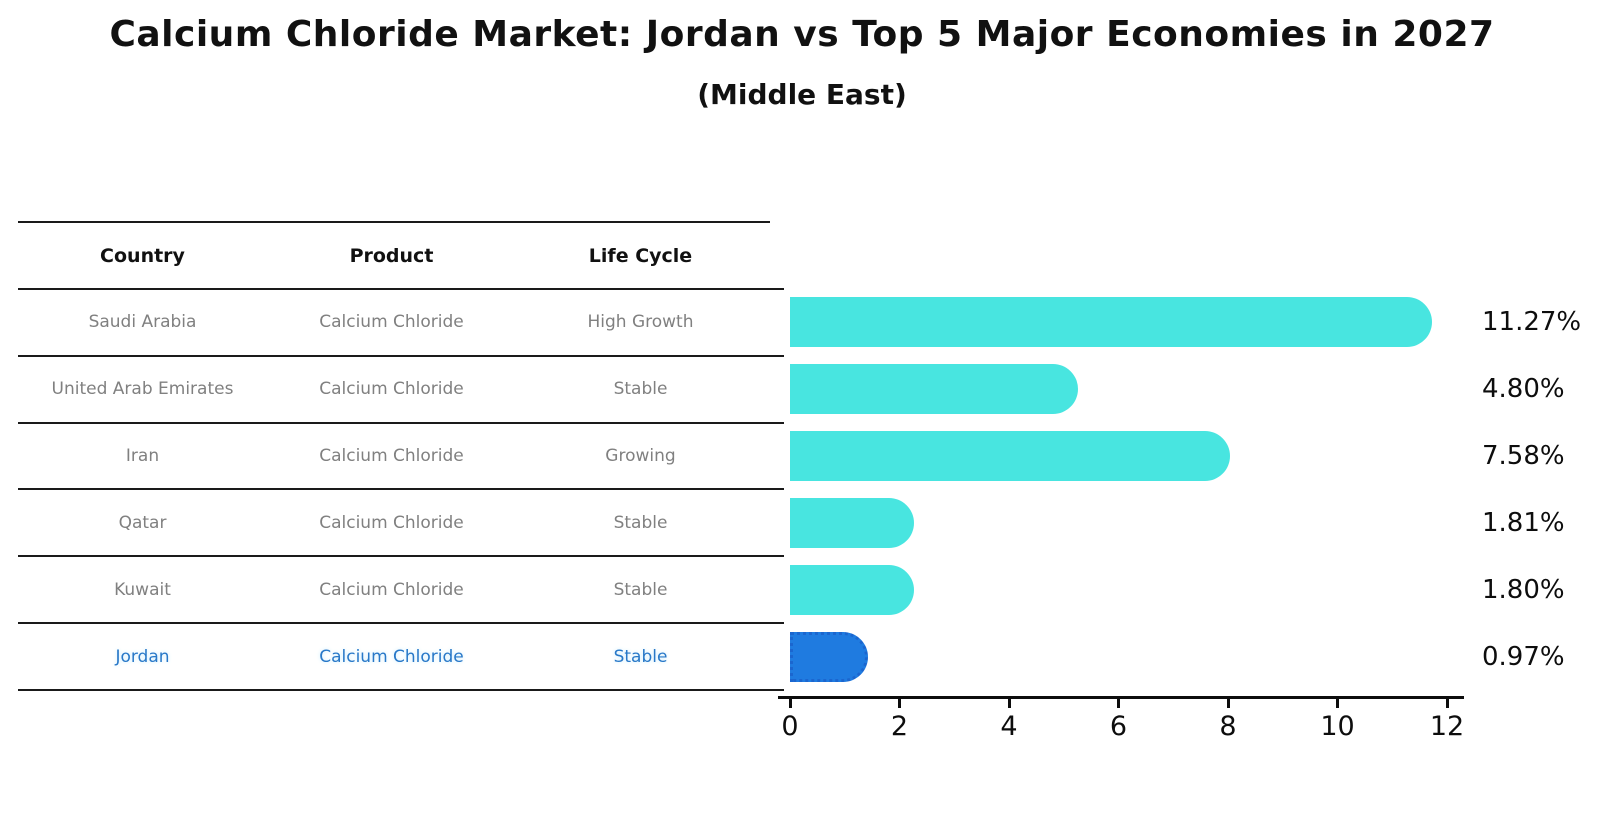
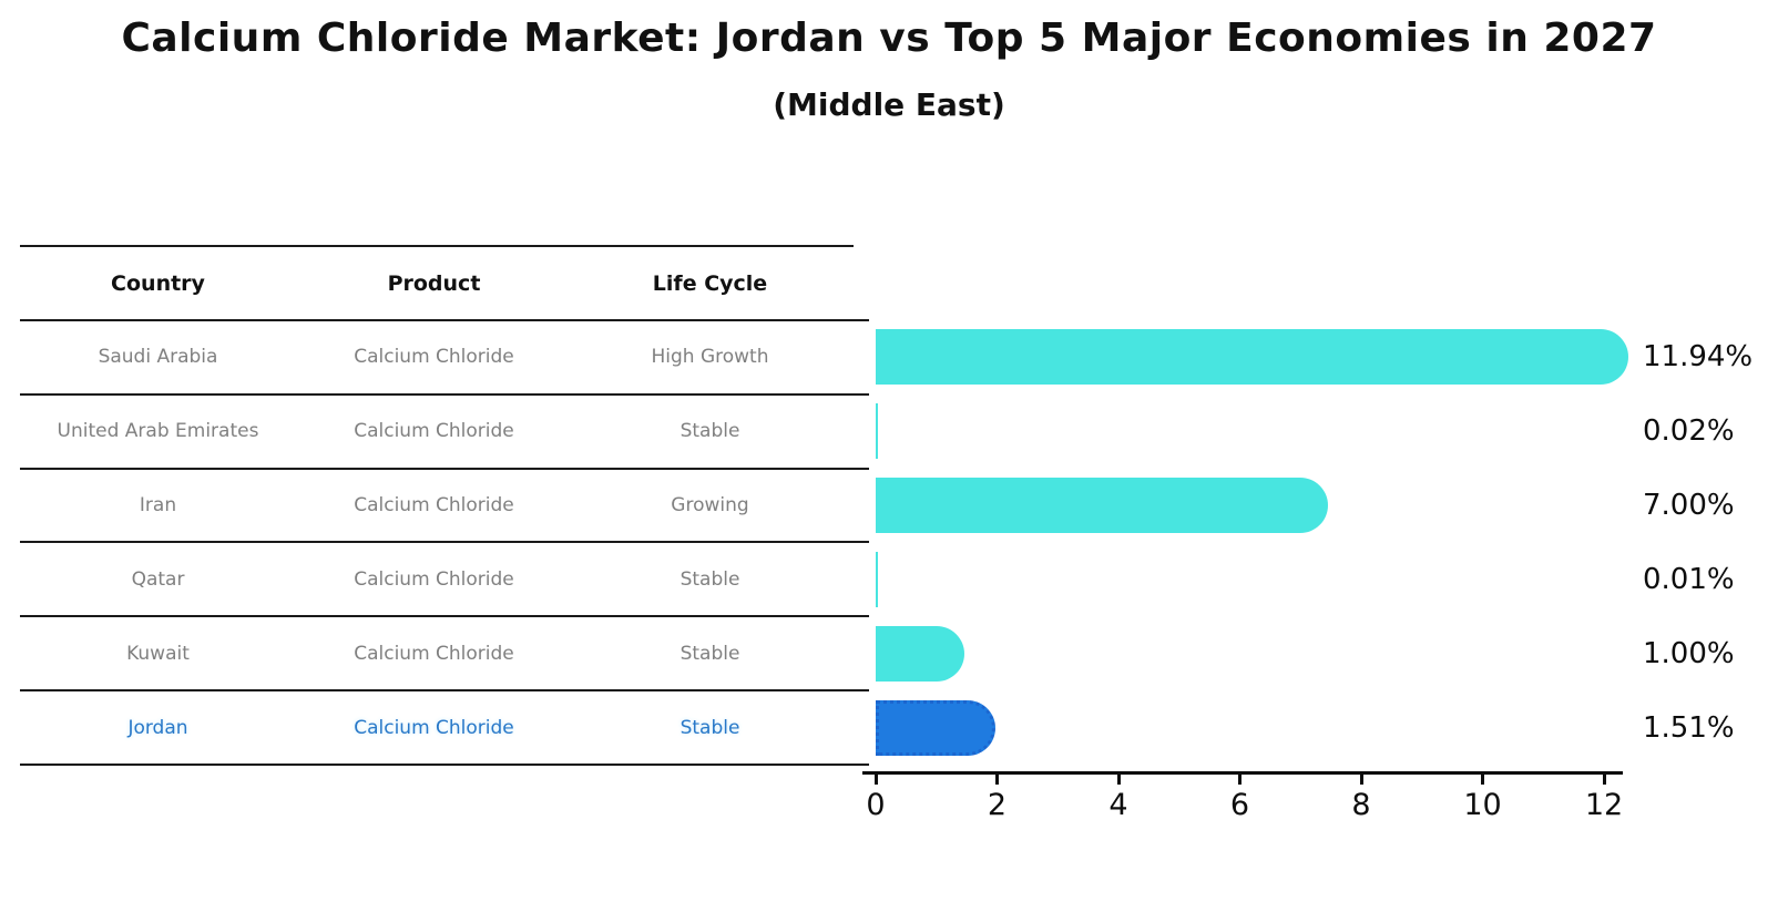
Saudi Arabia: 11.27% -> 11.94%
United Arab Emirates: 4.80% -> 0.02%
Iran: 7.58% -> 7.00%
Qatar: 1.81% -> 0.01%
Kuwait: 1.80% -> 1.00%
Jordan: 0.97% -> 1.51%
